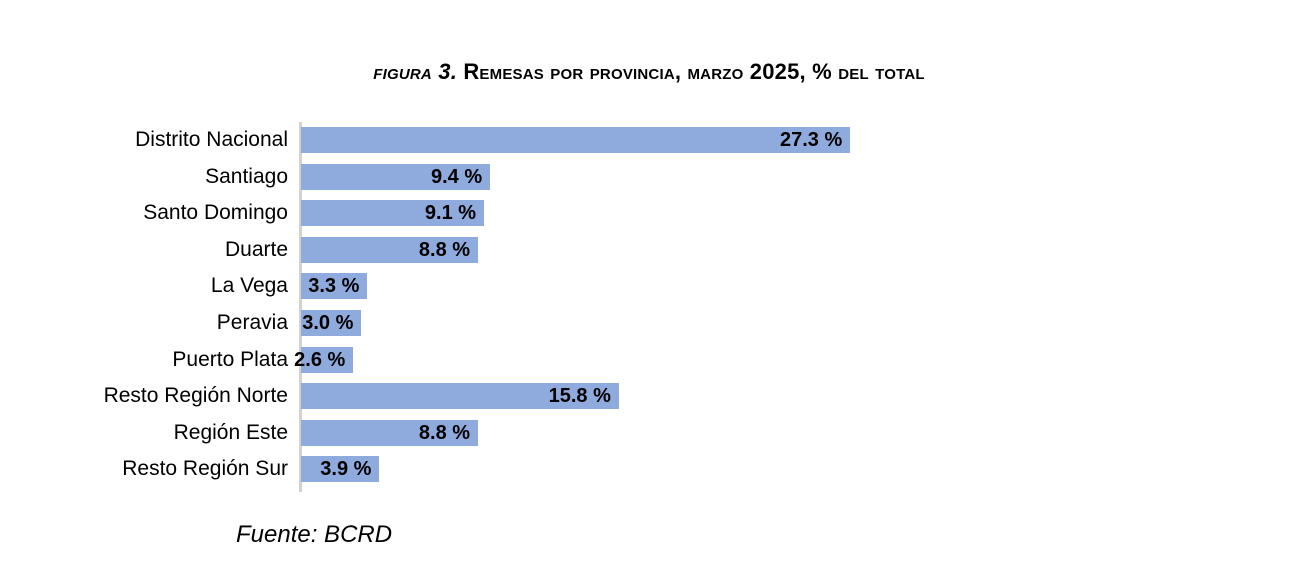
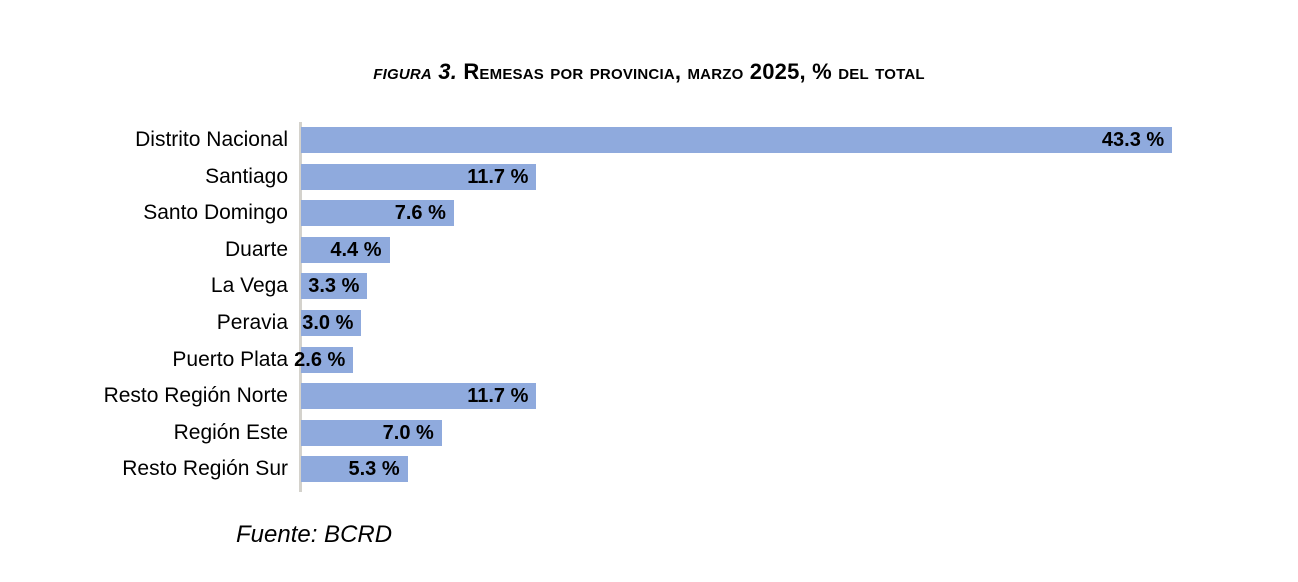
Distrito Nacional: 27.3 -> 43.3
Santiago: 9.4 -> 11.7
Santo Domingo: 9.1 -> 7.6
Duarte: 8.8 -> 4.4
Resto Región Norte: 15.8 -> 11.7
Región Este: 8.8 -> 7.0
Resto Región Sur: 3.9 -> 5.3
